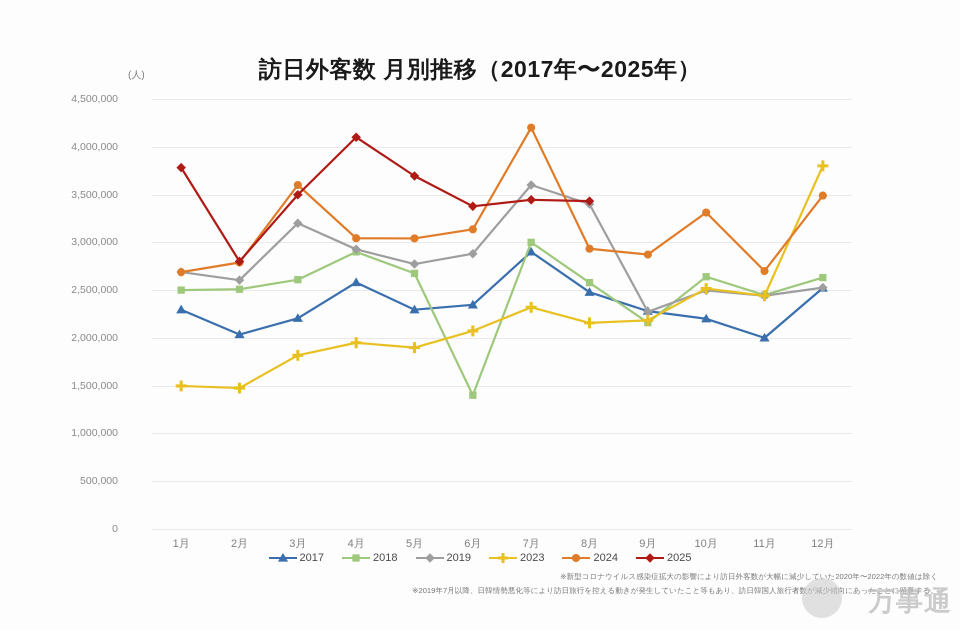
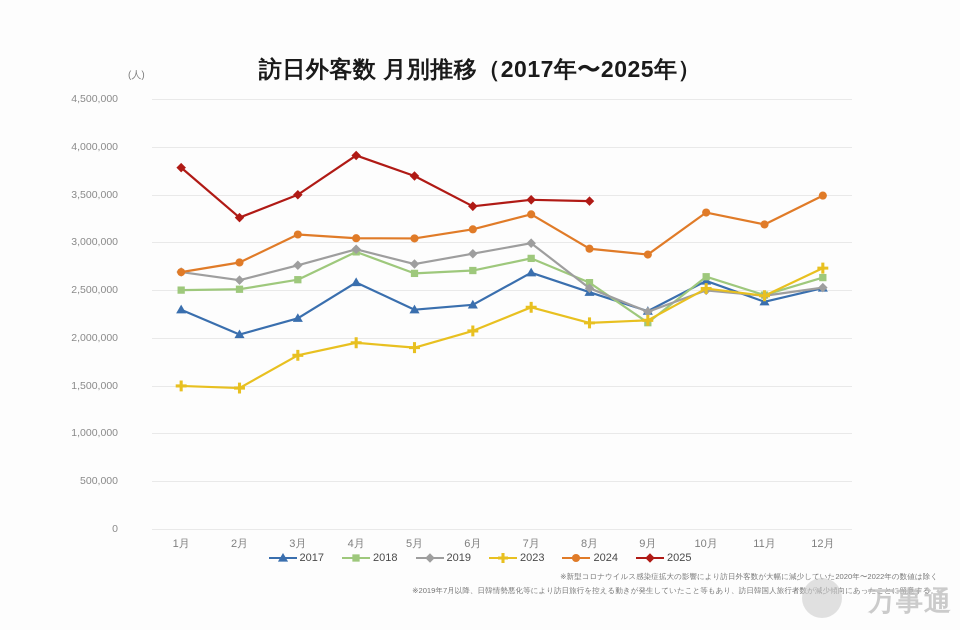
2025/2月: 2800000 -> 3300000
2019/3月: 3200000 -> 2800000
2024/3月: 3600000 -> 3100000
2025/4月: 4100000 -> 3900000
2018/6月: 1400000 -> 2700000
2017/7月: 2900000 -> 2700000
2018/7月: 3000000 -> 2800000
2019/7月: 3600000 -> 3000000
2024/7月: 4200000 -> 3300000
2019/8月: 3400000 -> 2500000
2017/10月: 2200000 -> 2600000
2017/11月: 2000000 -> 2400000
2024/11月: 2700000 -> 3200000
2023/12月: 3800000 -> 2700000
